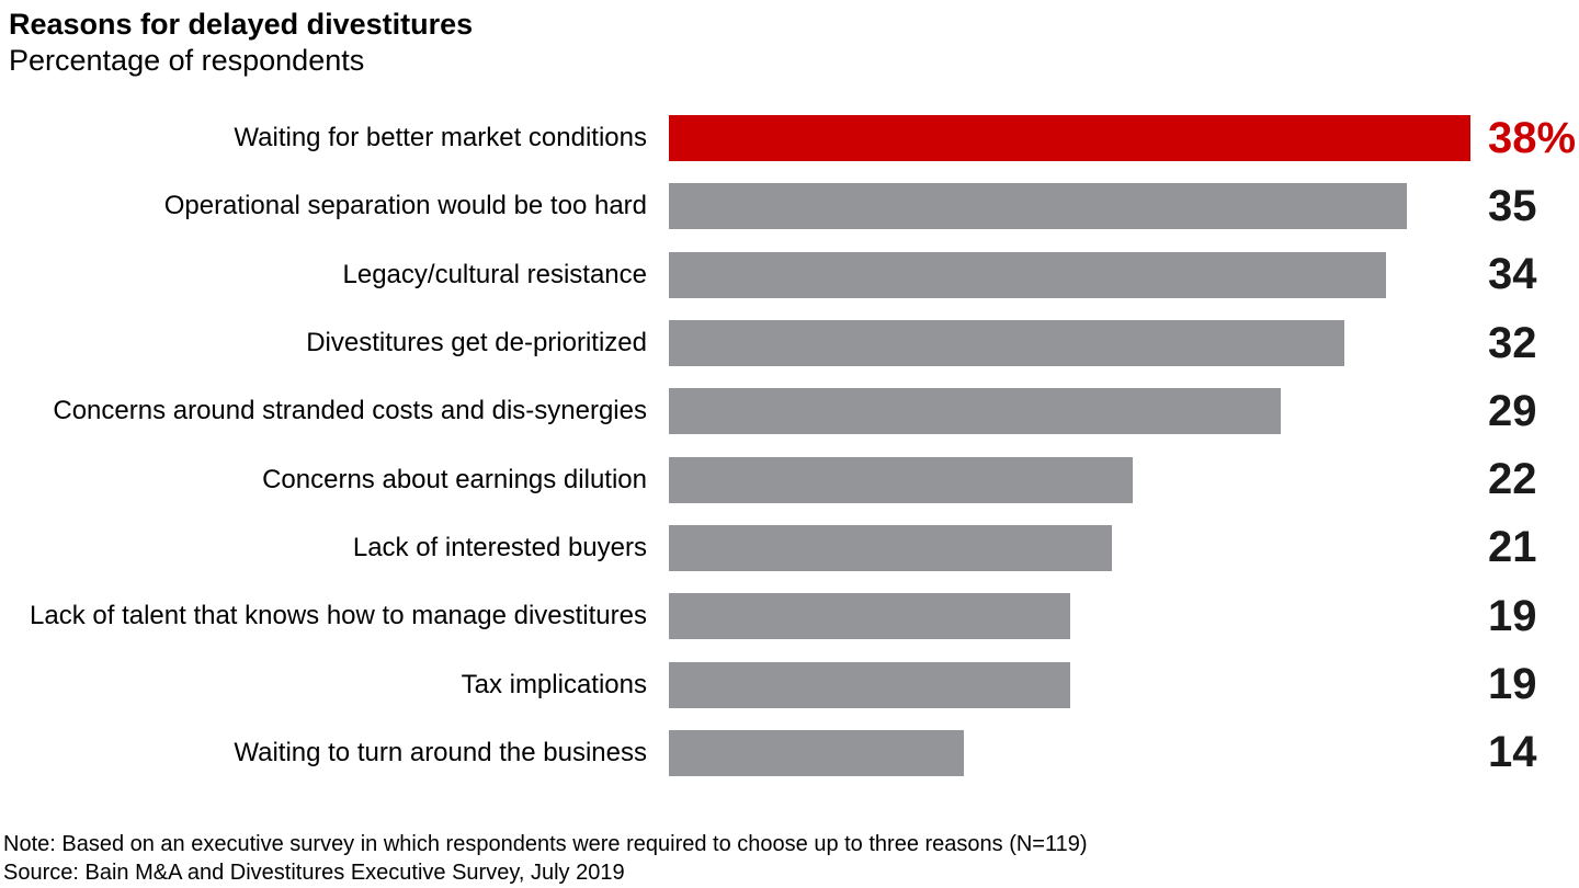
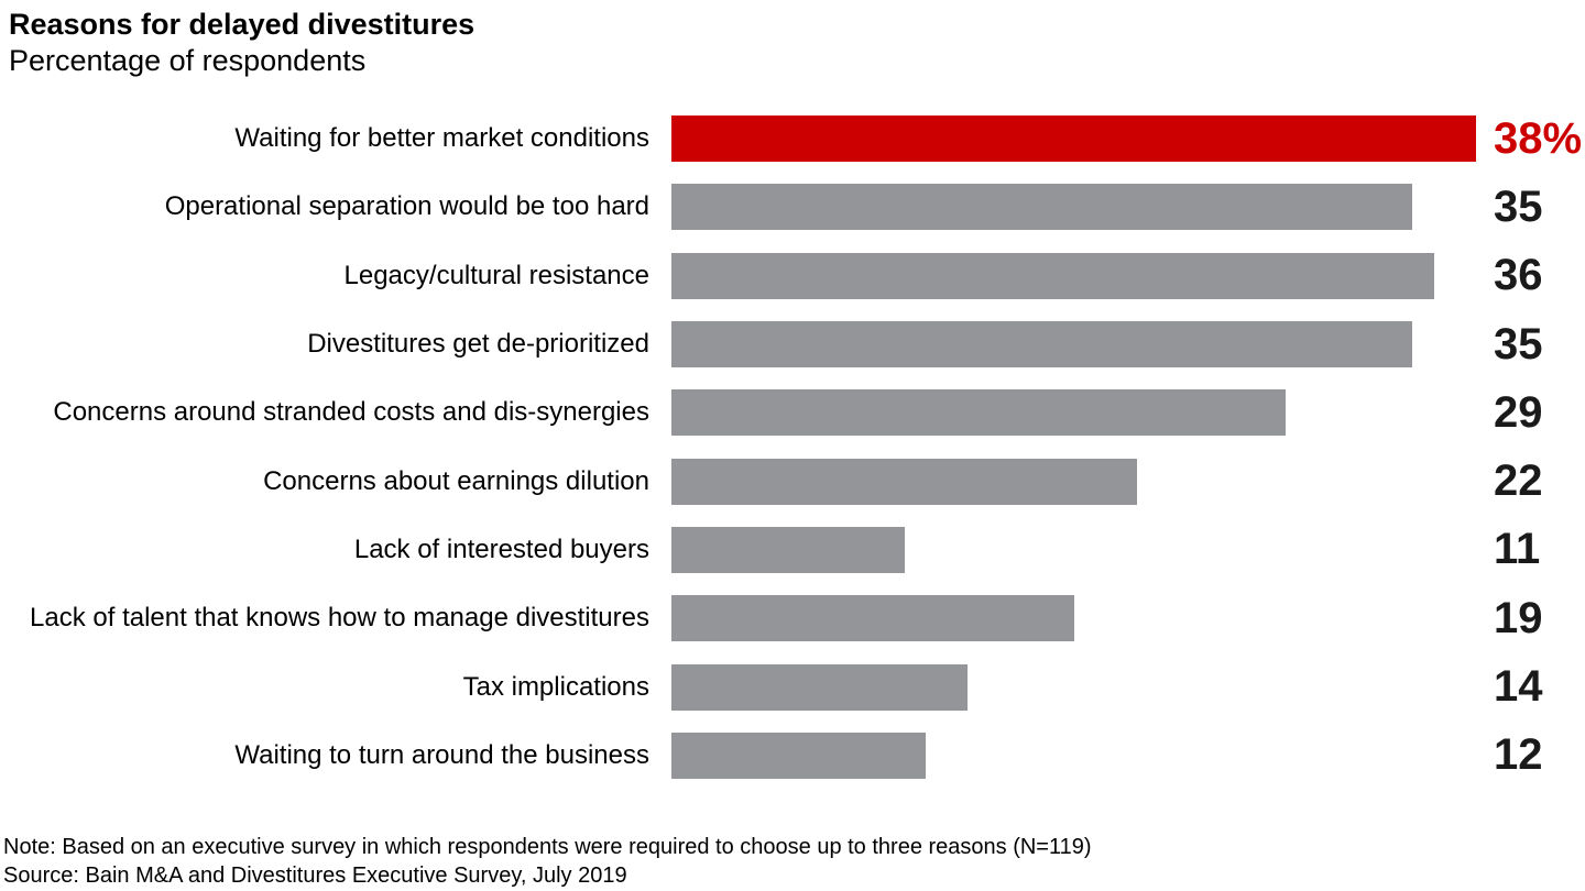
Legacy/cultural resistance: 34 -> 36
Divestitures get de-prioritized: 32 -> 35
Lack of interested buyers: 21 -> 11
Tax implications: 19 -> 14
Waiting to turn around the business: 14 -> 12
